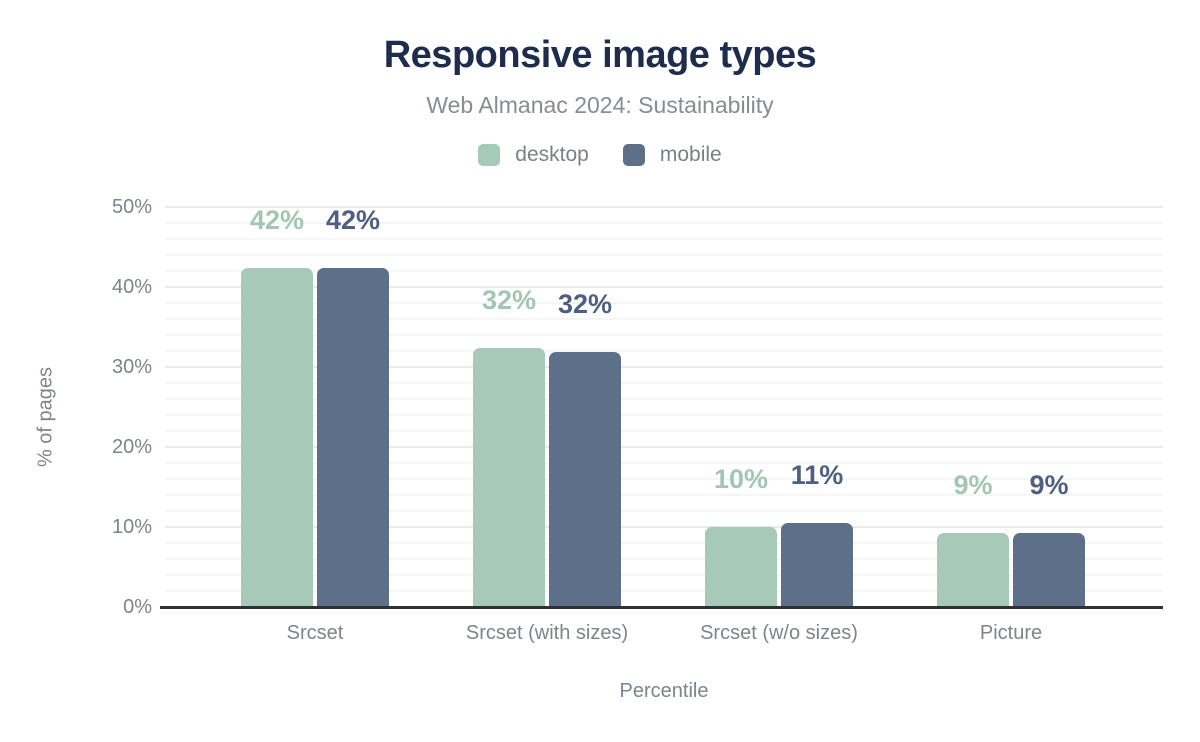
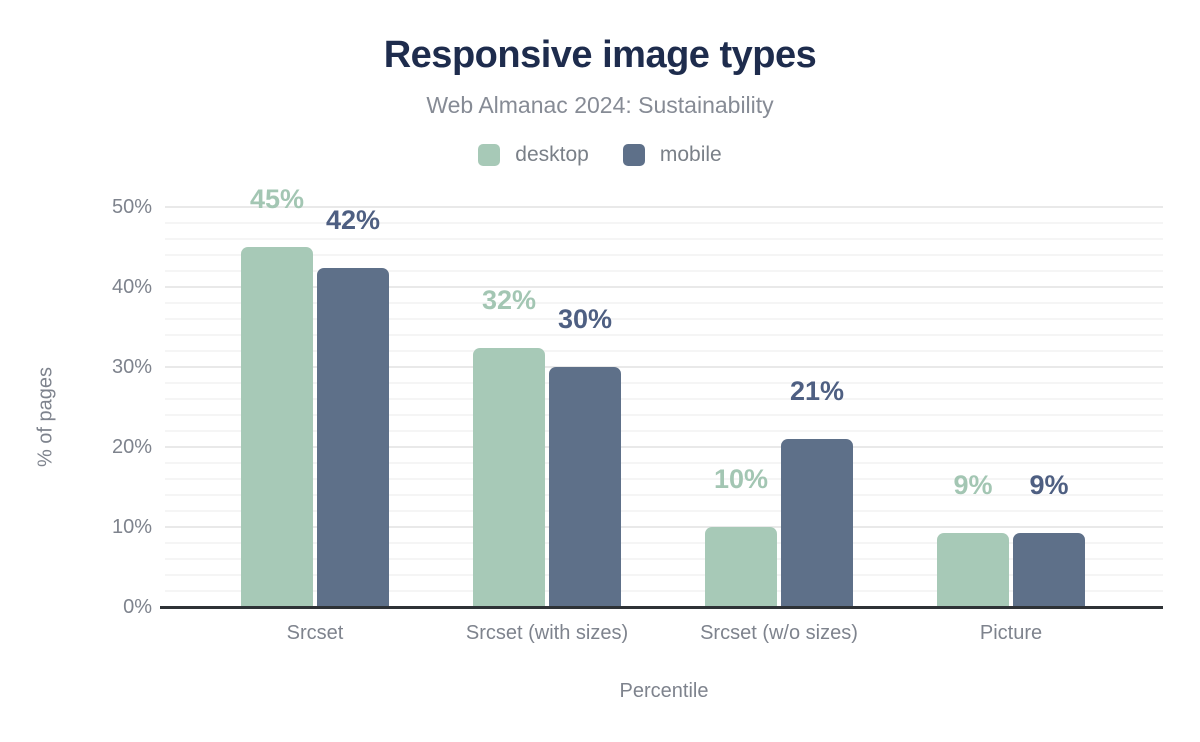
desktop/Srcset: 42% -> 45%
mobile/Srcset (with sizes): 32% -> 30%
mobile/Srcset (w/o sizes): 11% -> 21%
